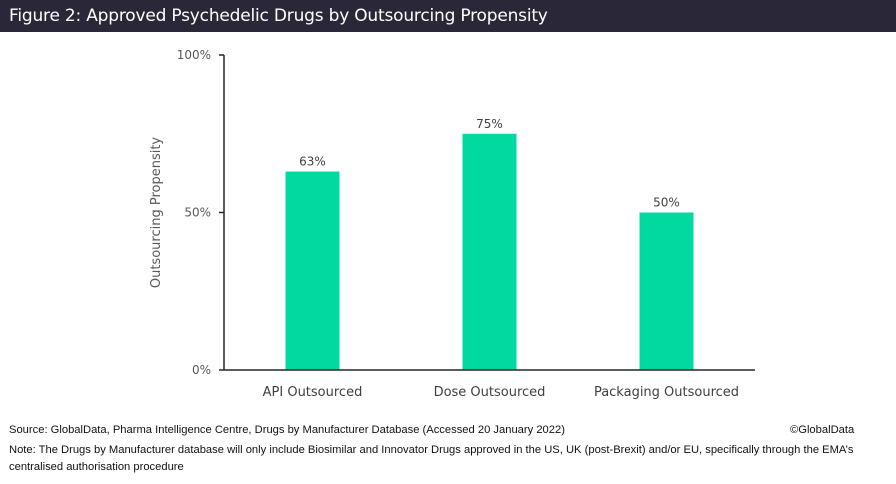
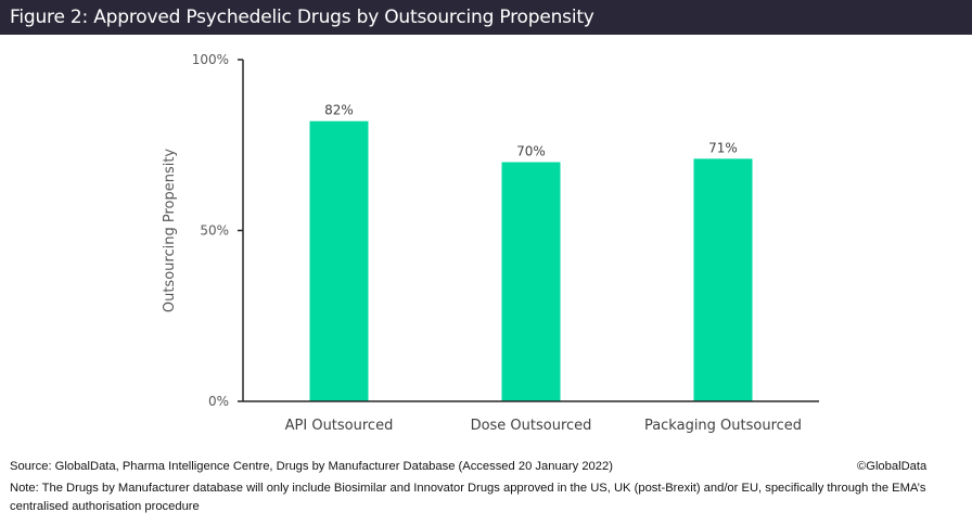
API Outsourced: 63% -> 82%
Dose Outsourced: 75% -> 70%
Packaging Outsourced: 50% -> 71%
